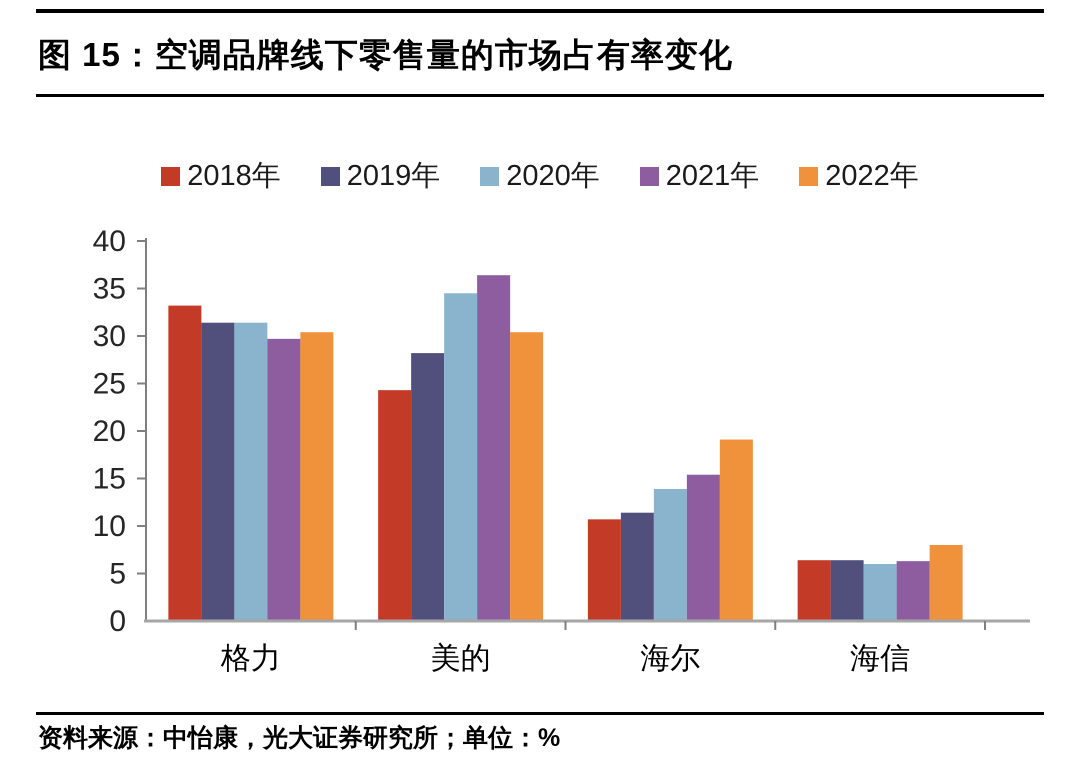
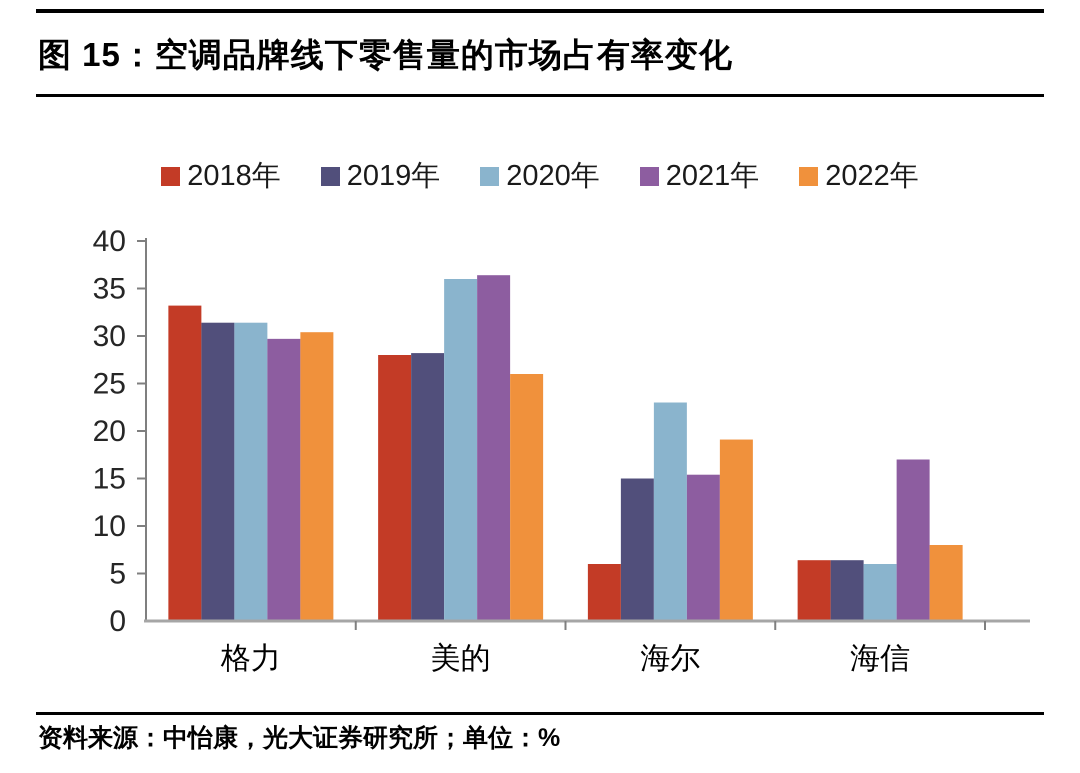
2018年/美的: 24 -> 28
2020年/美的: 34 -> 36
2022年/美的: 30 -> 26
2018年/海尔: 11 -> 6
2019年/海尔: 11 -> 15
2020年/海尔: 14 -> 23
2021年/海信: 6 -> 17
